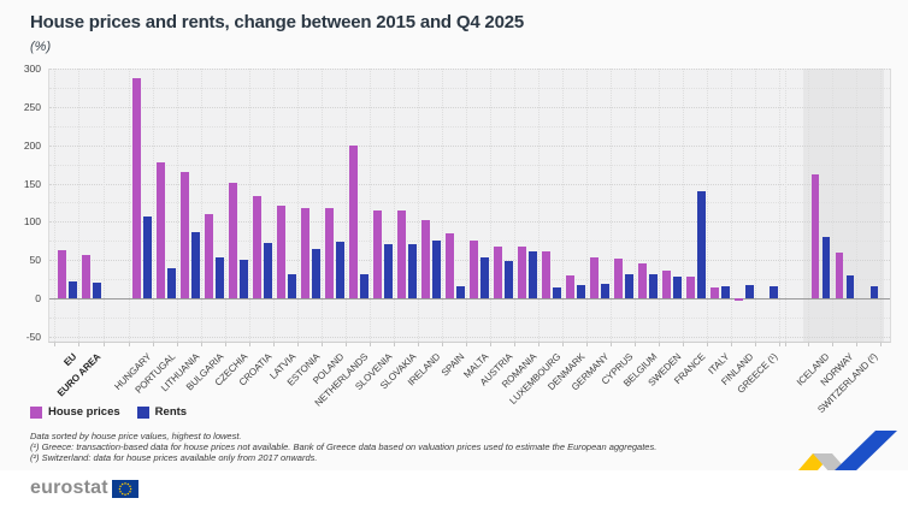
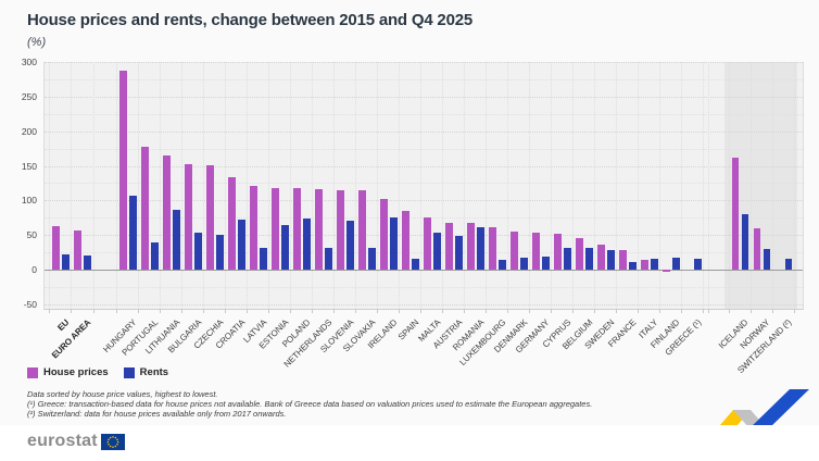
House prices/BULGARIA: 110 -> 150
House prices/NETHERLANDS: 200 -> 120
Rents/SLOVAKIA: 70 -> 30
House prices/DENMARK: 30 -> 60
Rents/FRANCE: 140 -> 10
